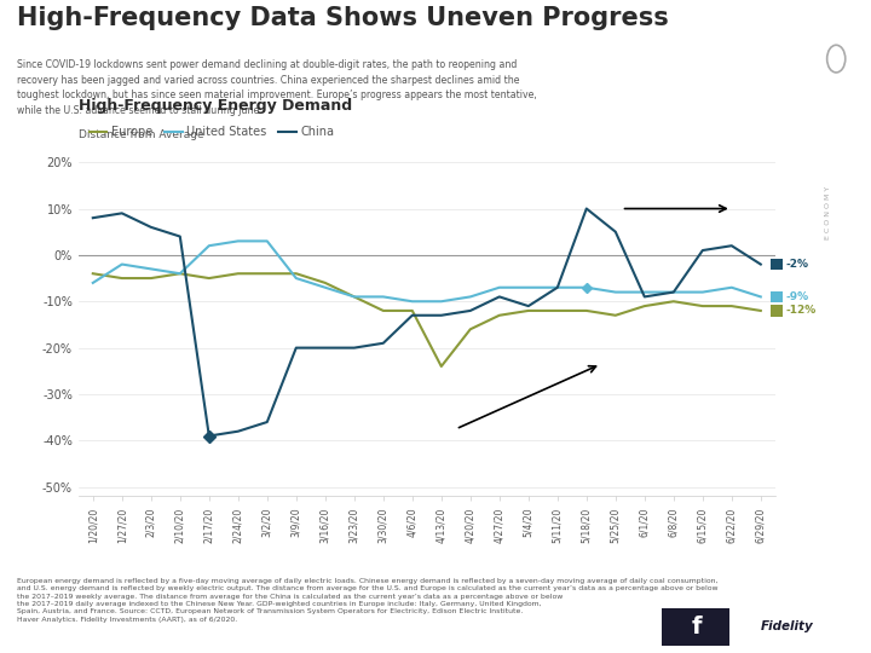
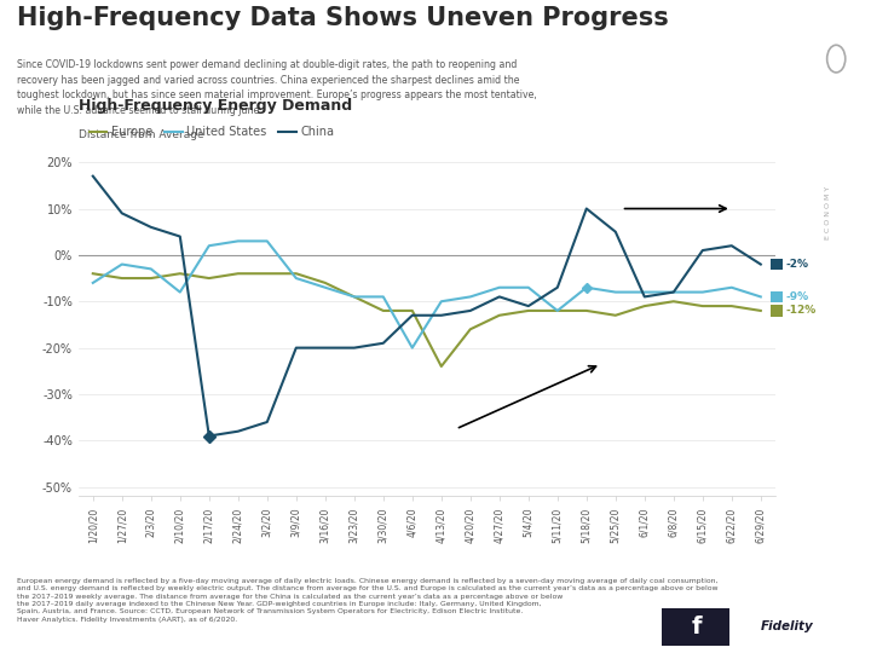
China/1/20/20: 8% -> 17%
United States/2/10/20: -4% -> -8%
United States/4/6/20: -10% -> -20%
United States/5/11/20: -7% -> -12%
